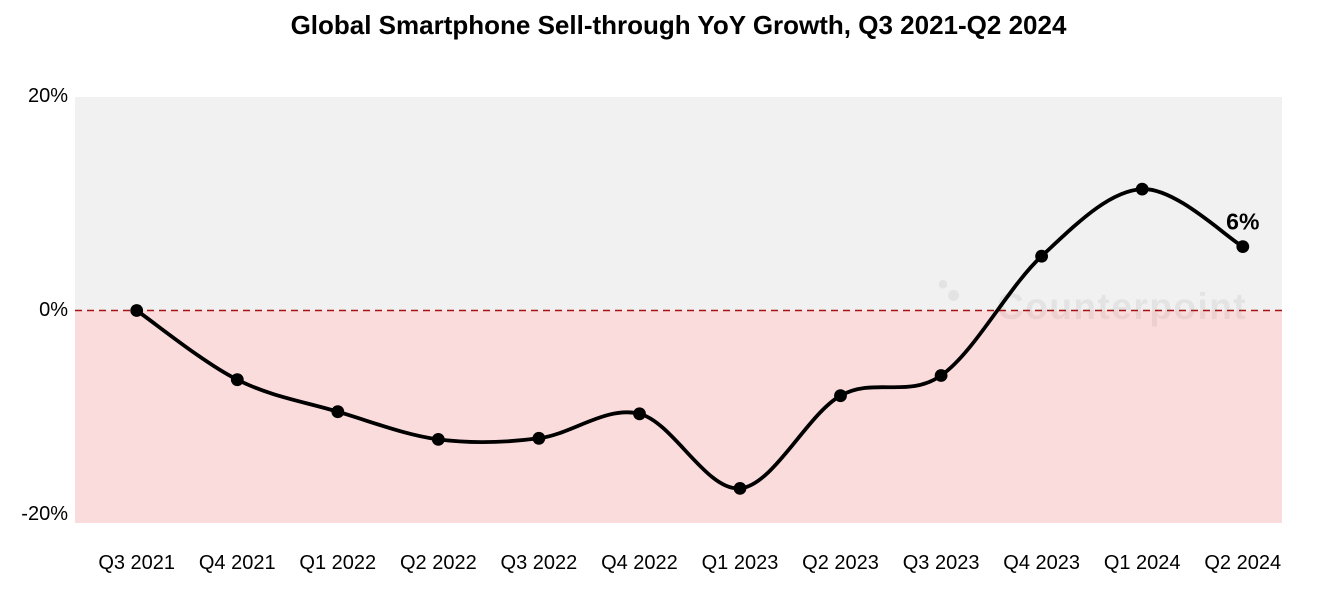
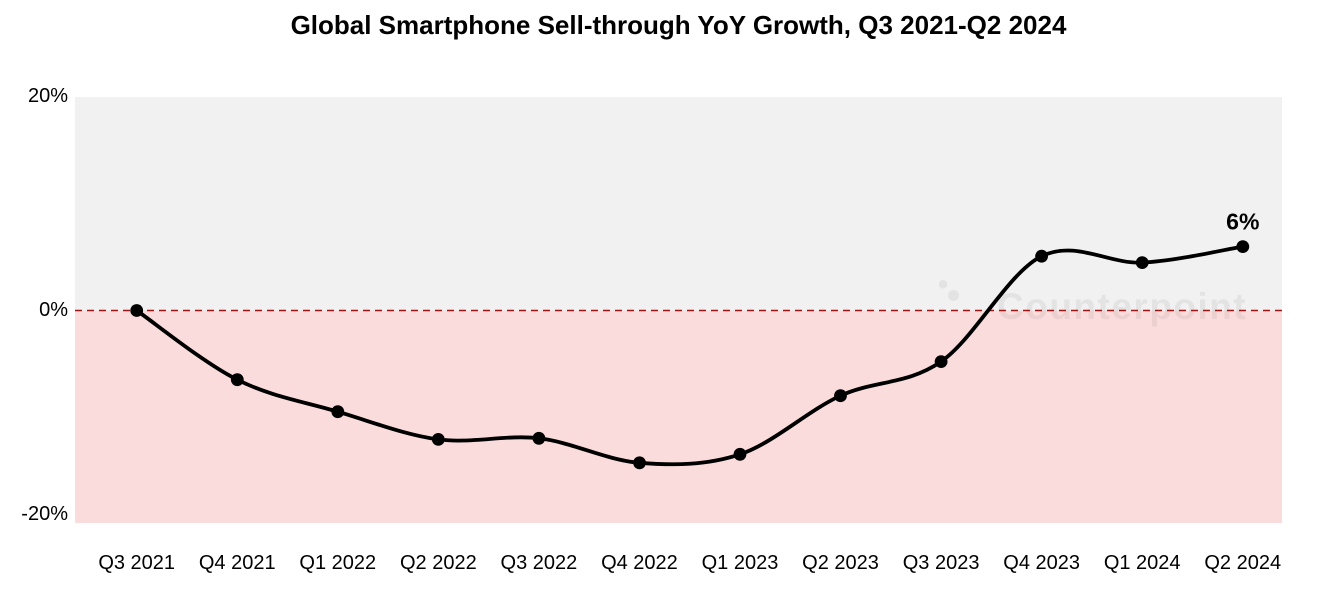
Q4 2022: -9.7% -> -14.3%
Q1 2023: -16.7% -> -13.5%
Q3 2023: -6.1% -> -4.8%
Q1 2024: 11.4% -> 4.5%
